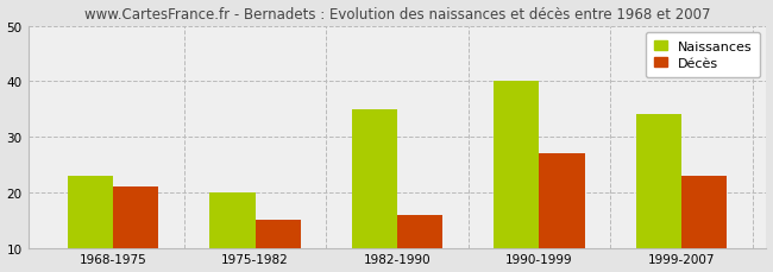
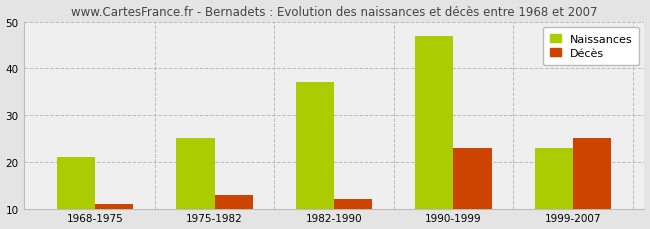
Naissances/1968-1975: 23 -> 21
Décès/1968-1975: 21 -> 11
Naissances/1975-1982: 20 -> 25
Décès/1975-1982: 15 -> 13
Naissances/1982-1990: 35 -> 37
Décès/1982-1990: 16 -> 12
Naissances/1990-1999: 40 -> 47
Décès/1990-1999: 27 -> 23
Naissances/1999-2007: 34 -> 23
Décès/1999-2007: 23 -> 25
